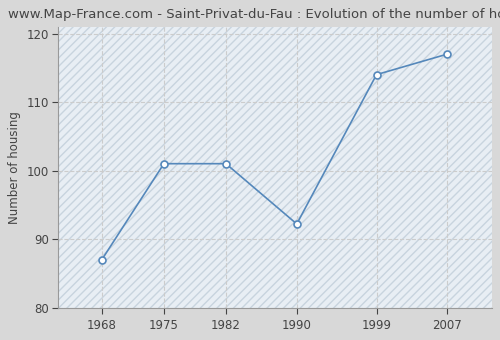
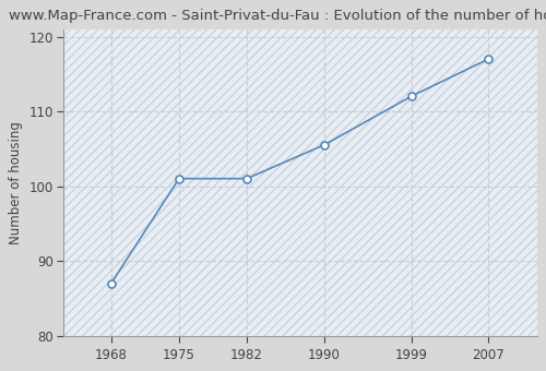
1990: 92.2 -> 105.5
1999: 114.0 -> 112.0
